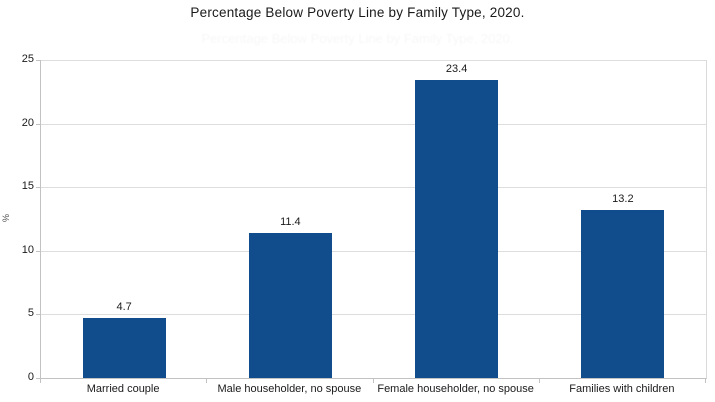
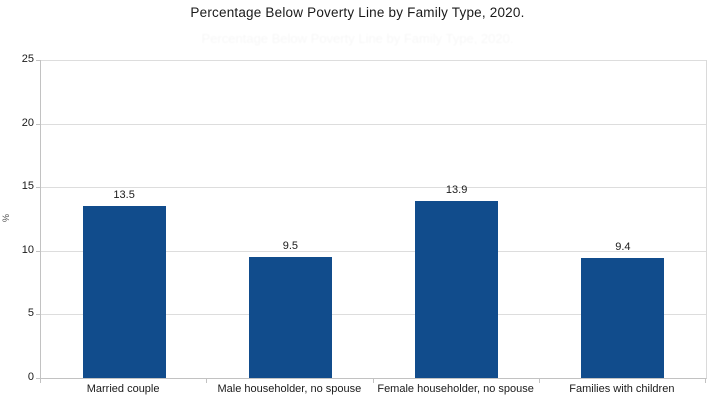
Married couple: 4.7 -> 13.5
Male householder, no spouse: 11.4 -> 9.5
Female householder, no spouse: 23.4 -> 13.9
Families with children: 13.2 -> 9.4
